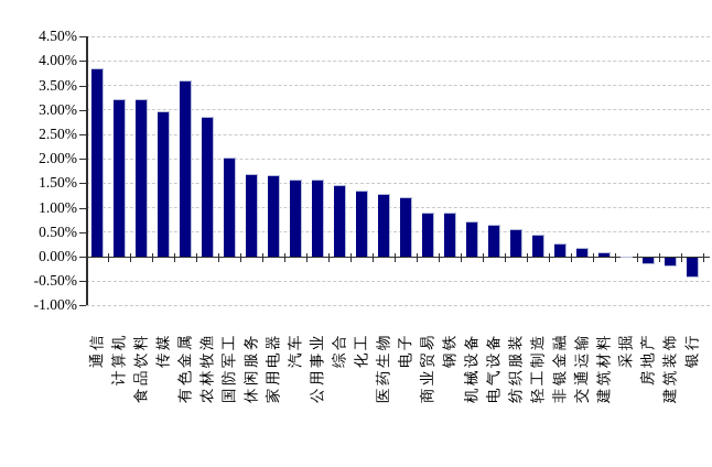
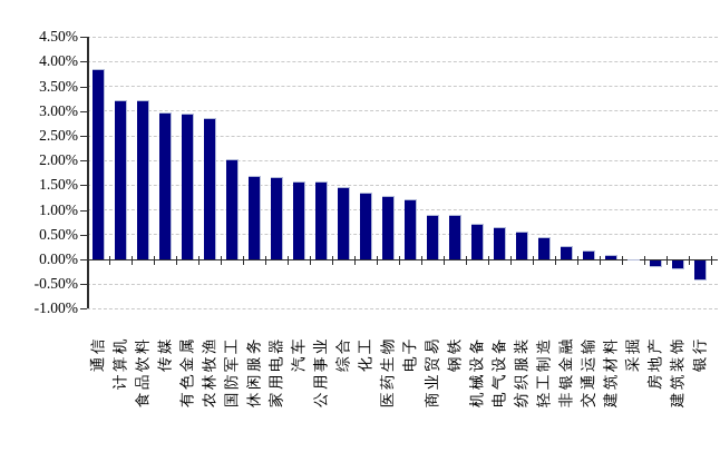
有色金属: 3.6% -> 3.0%
